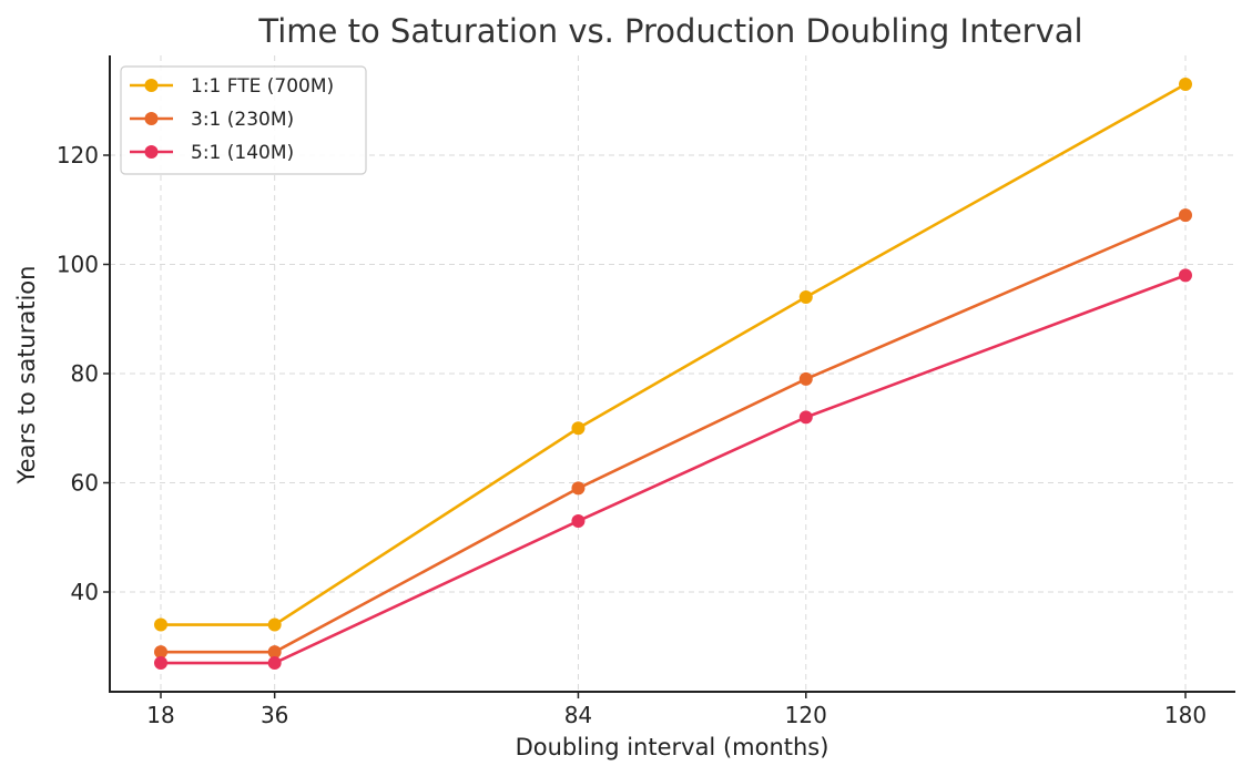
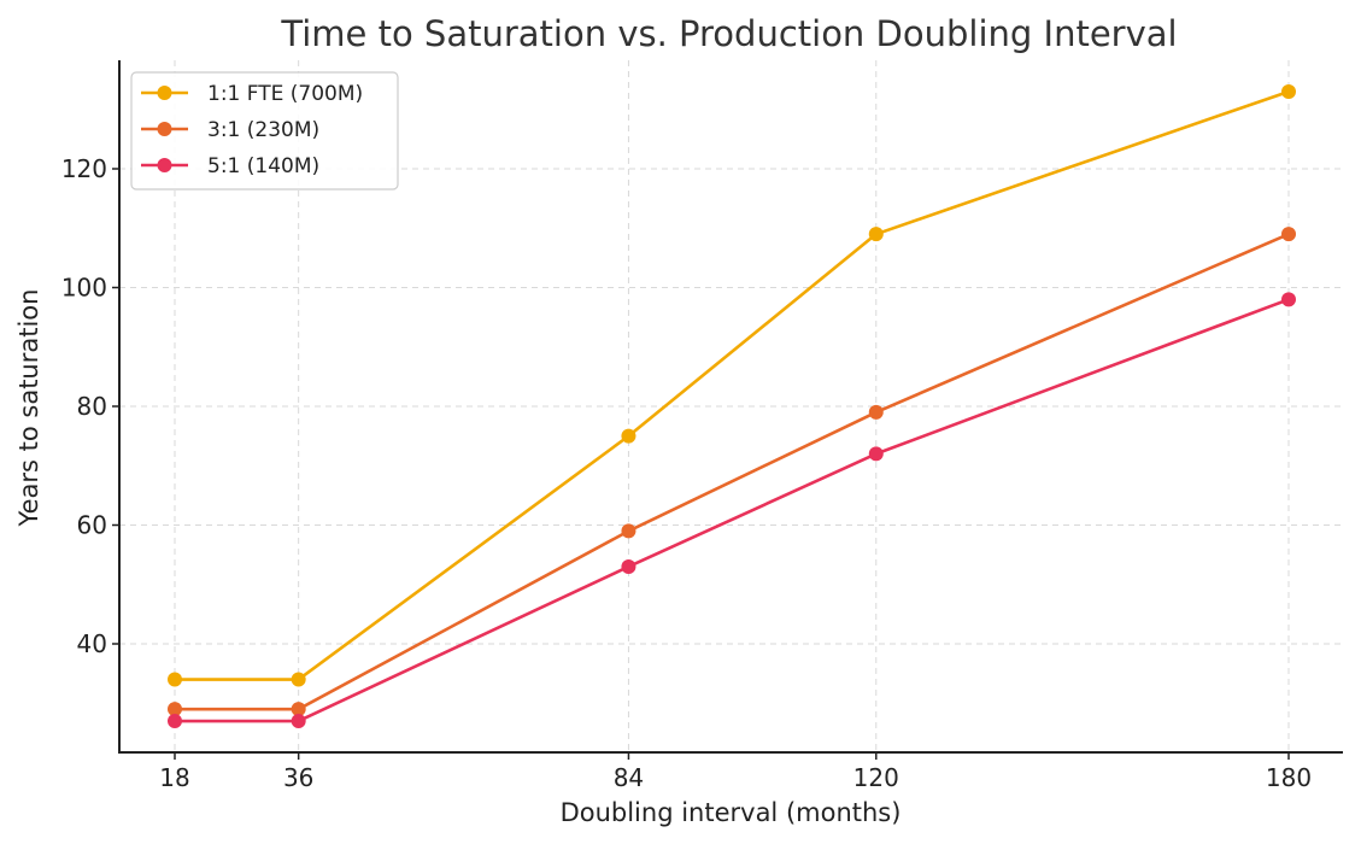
1:1 FTE (700M)/84: 70 -> 75
1:1 FTE (700M)/120: 94 -> 109
